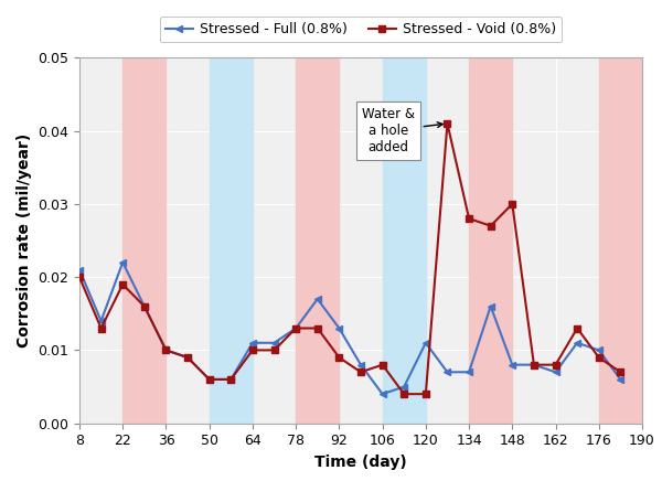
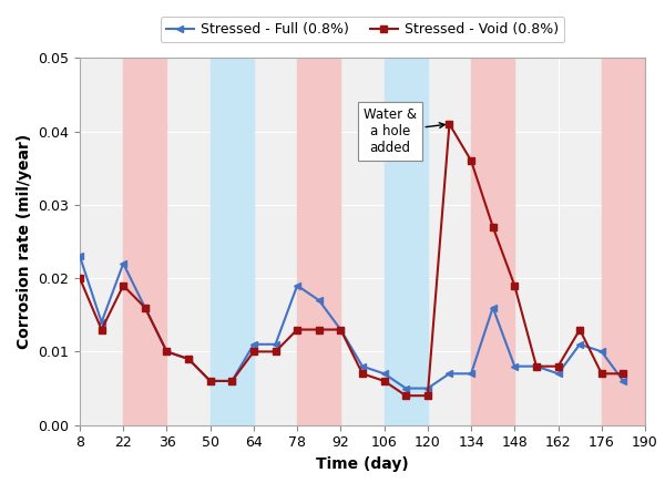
Stressed - Full (0.8%)/8: 0.021 -> 0.023
Stressed - Full (0.8%)/78: 0.013 -> 0.019
Stressed - Void (0.8%)/92: 0.009 -> 0.013
Stressed - Full (0.8%)/106: 0.004 -> 0.007
Stressed - Void (0.8%)/106: 0.008 -> 0.006
Stressed - Full (0.8%)/120: 0.011 -> 0.005
Stressed - Void (0.8%)/134: 0.028 -> 0.036
Stressed - Void (0.8%)/148: 0.030 -> 0.019
Stressed - Void (0.8%)/176: 0.009 -> 0.007
